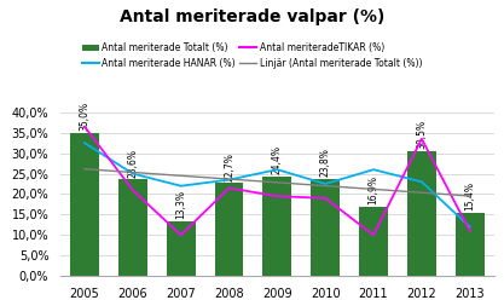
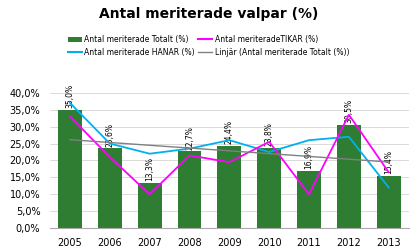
Antal meriterade HANAR (%)/2005: 32,5% -> 37,0%
Antal meriteradeTIKAR (%)/2005: 36,5% -> 33,0%
Antal meriteradeTIKAR (%)/2010: 19,0% -> 25,5%
Antal meriterade HANAR (%)/2012: 23,0% -> 27,0%
Antal meriteradeTIKAR (%)/2013: 11,0% -> 16,5%
